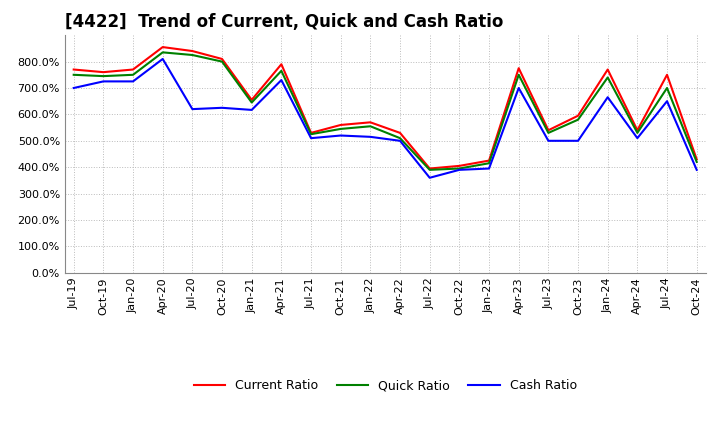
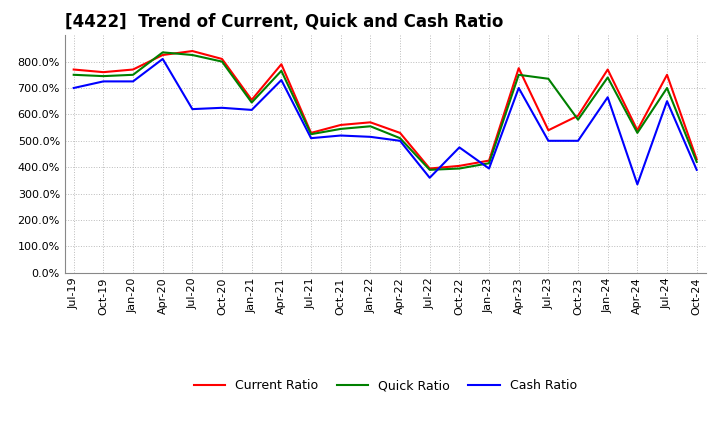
Current Ratio/Apr-20: 855% -> 825%
Cash Ratio/Oct-22: 390% -> 475%
Quick Ratio/Jul-23: 530% -> 735%
Cash Ratio/Apr-24: 510% -> 335%
